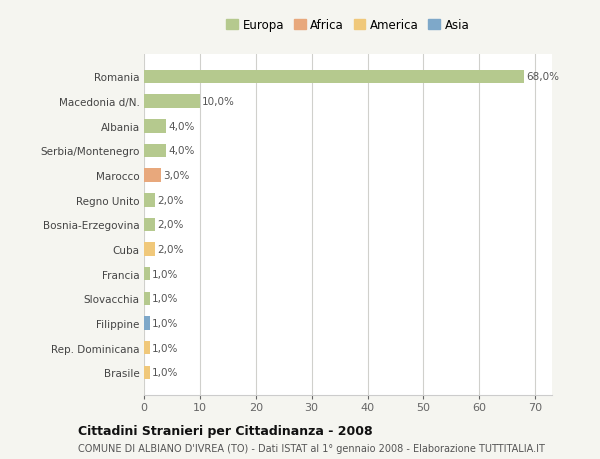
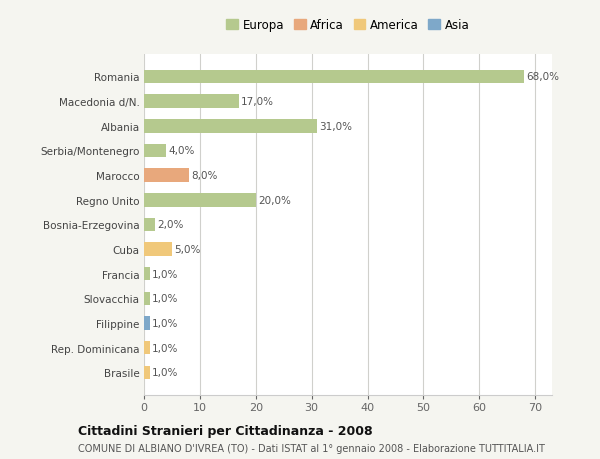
Macedonia d/N.: 10,0% -> 17,0%
Albania: 4,0% -> 31,0%
Marocco: 3,0% -> 8,0%
Regno Unito: 2,0% -> 20,0%
Cuba: 2,0% -> 5,0%
